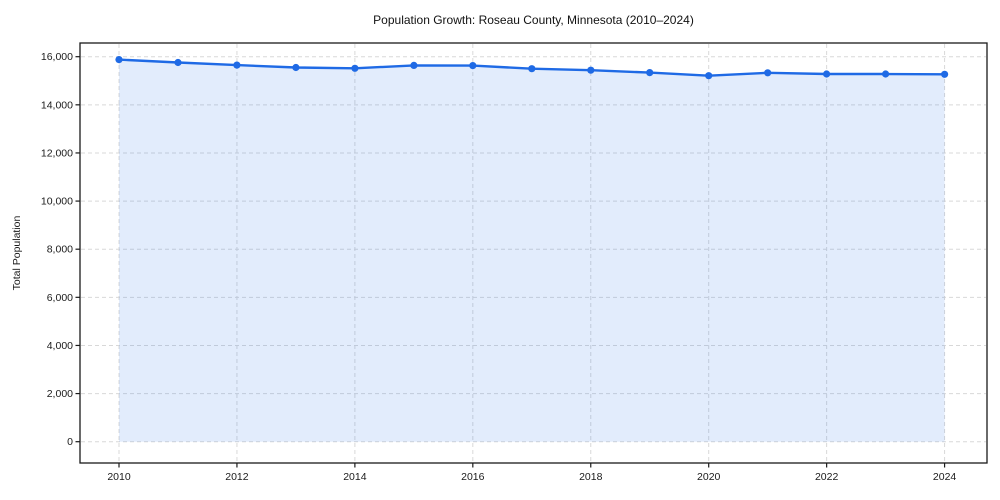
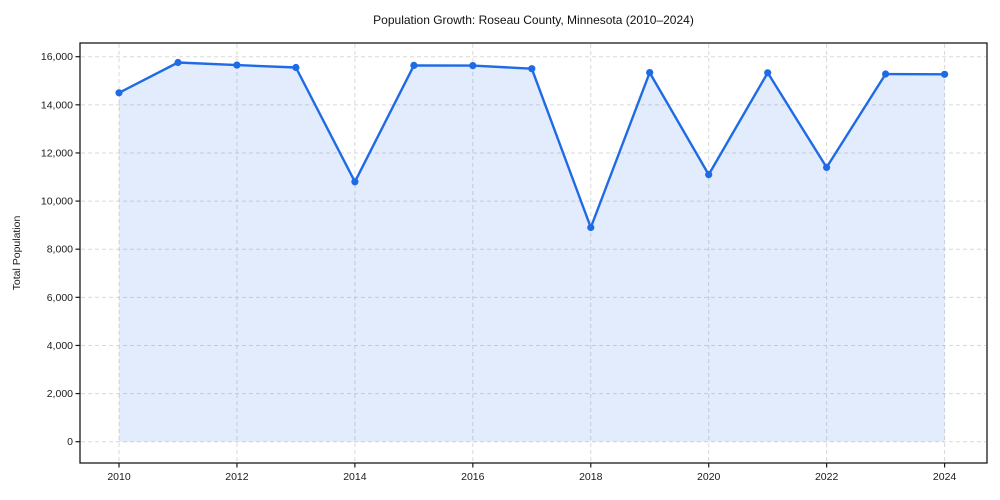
2010: 15900 -> 14500
2014: 15500 -> 10800
2018: 15400 -> 8900
2020: 15200 -> 11100
2022: 15300 -> 11400
